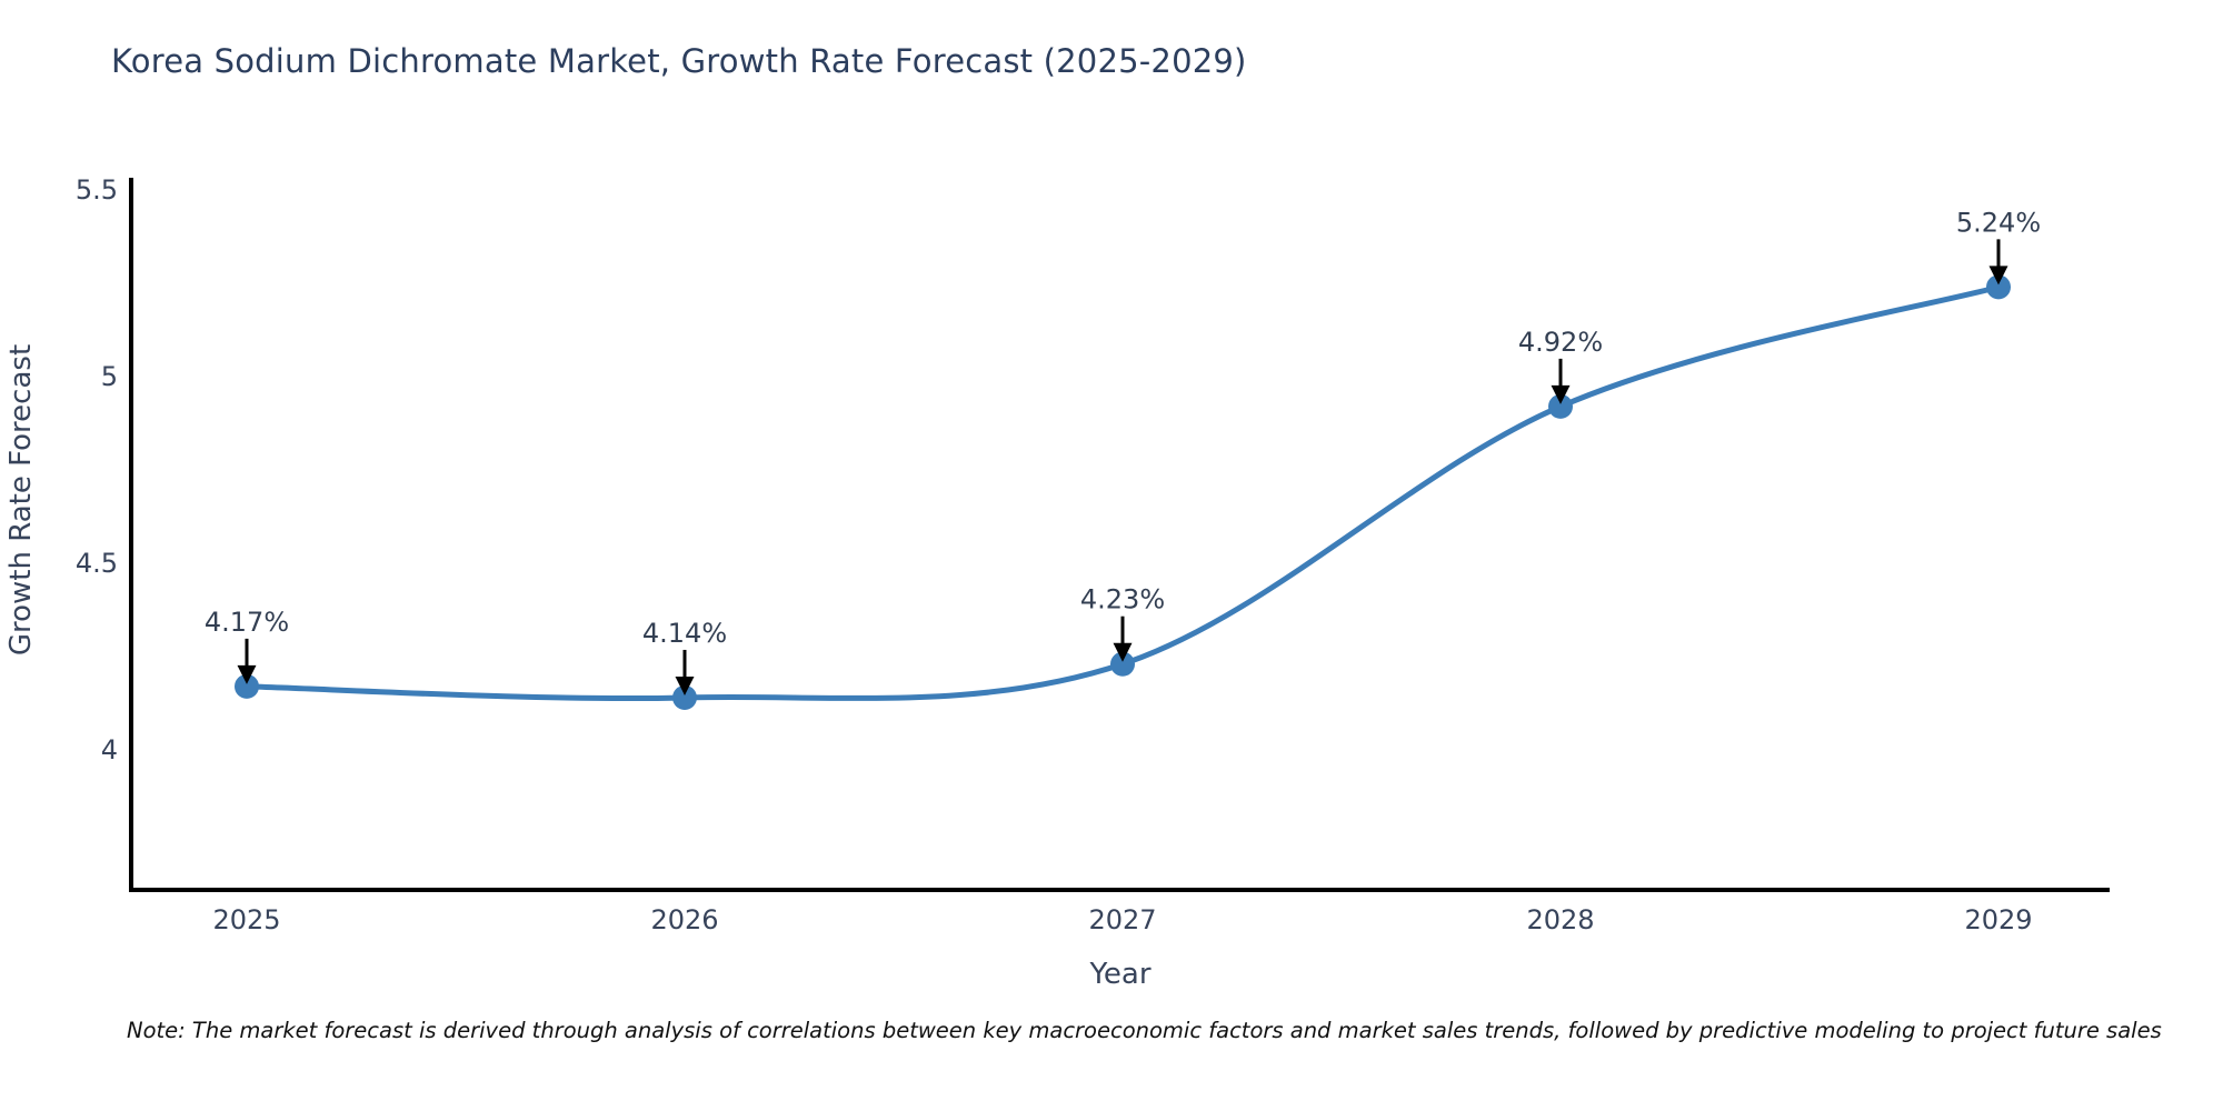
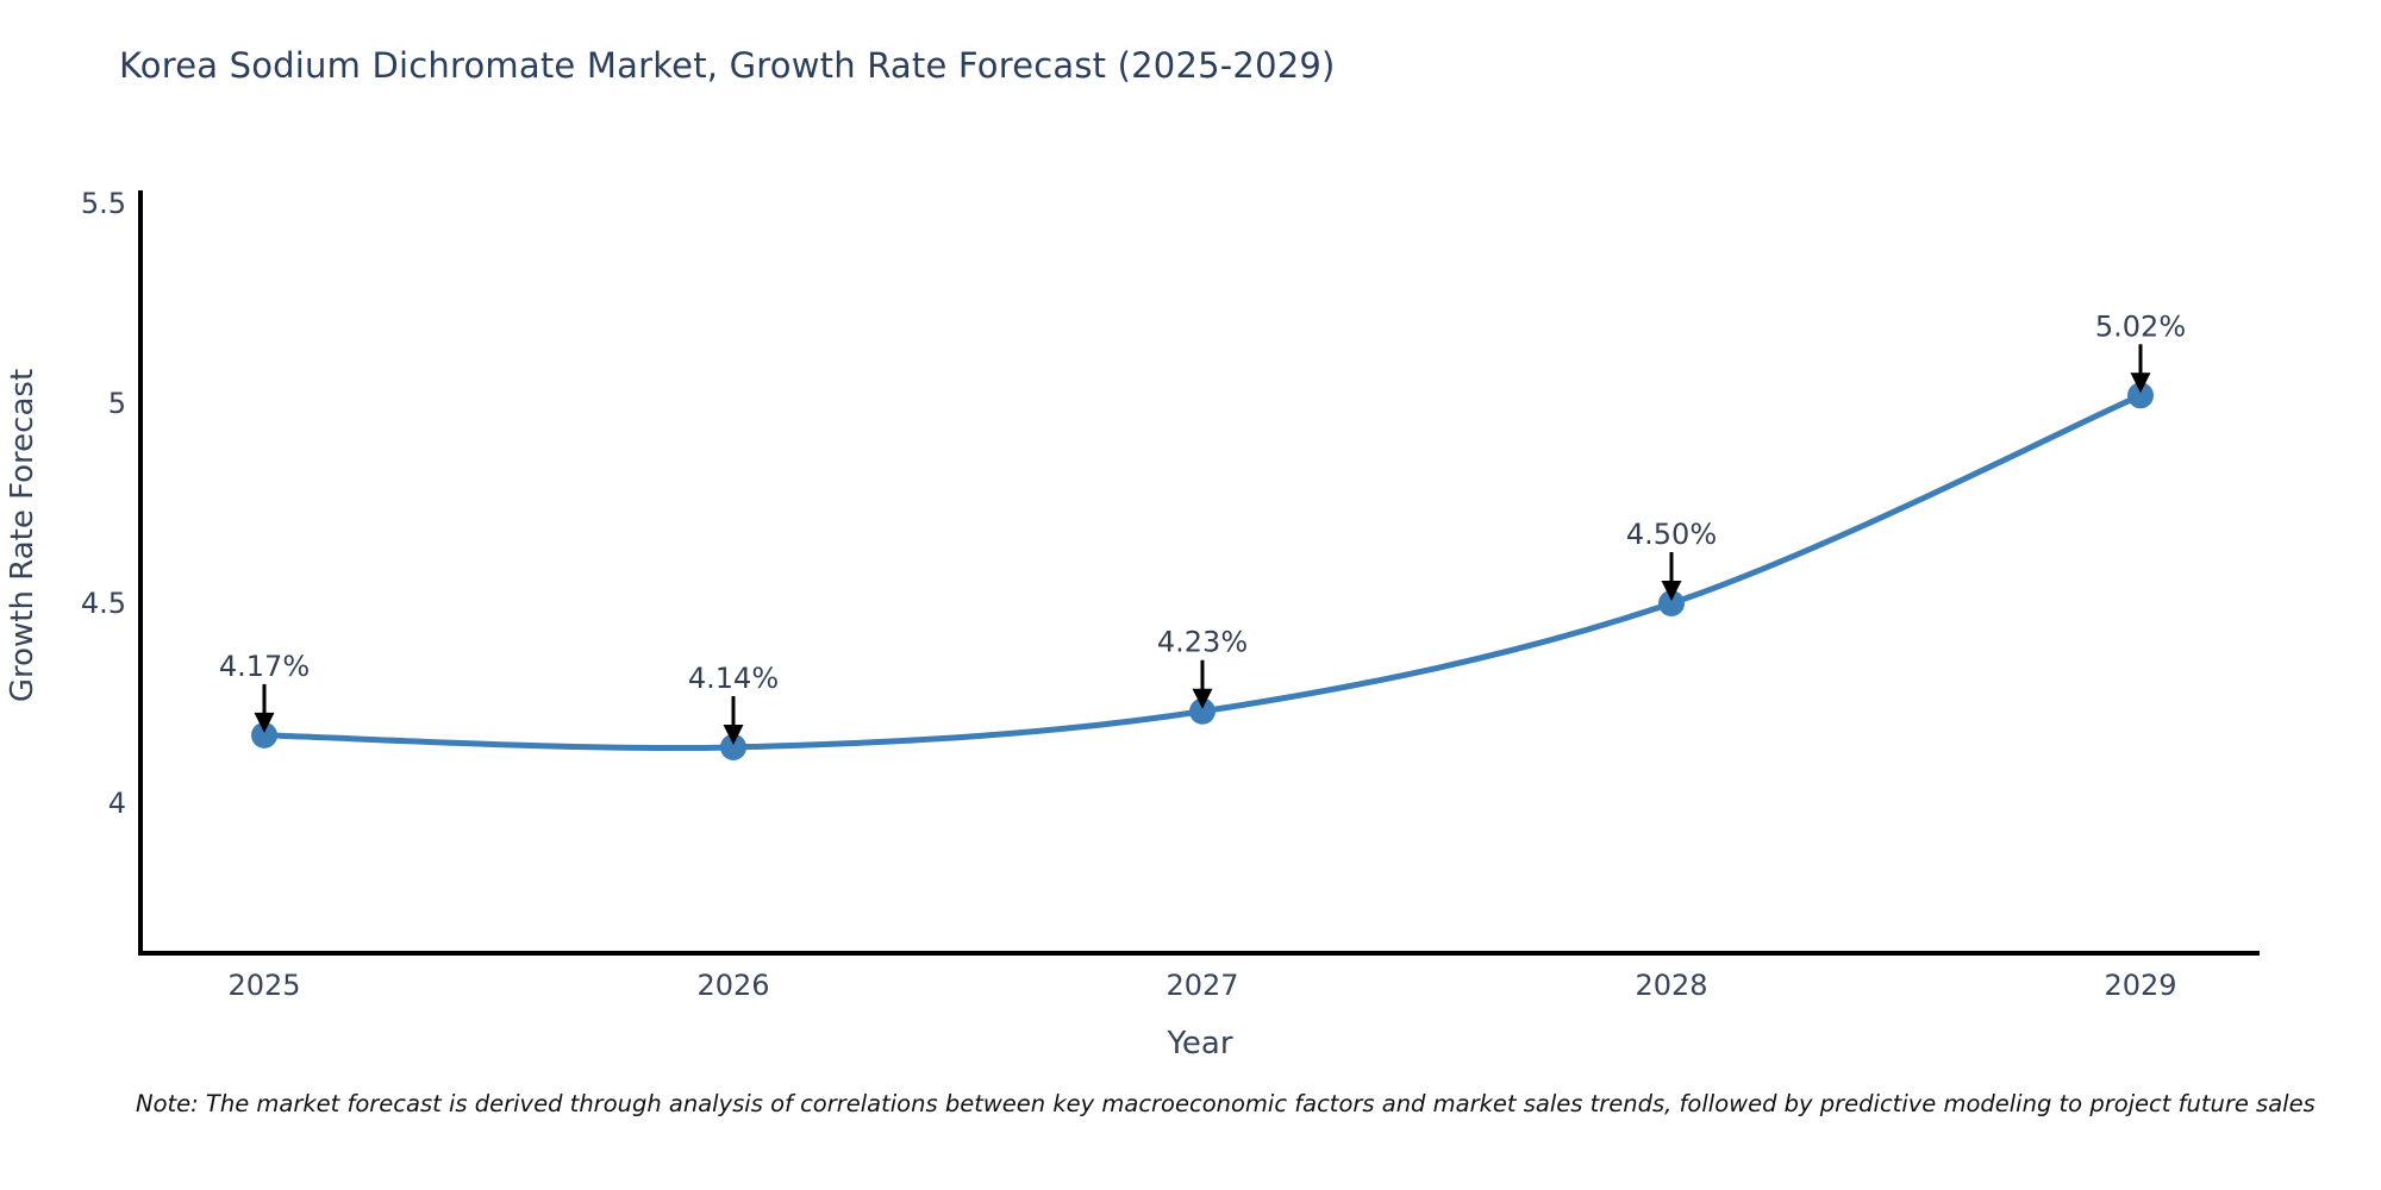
2028: 4.92% -> 4.50%
2029: 5.24% -> 5.02%
